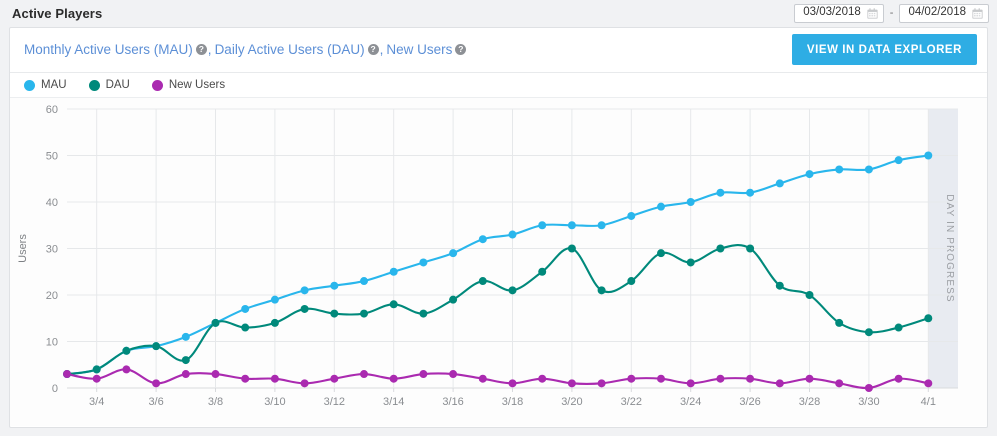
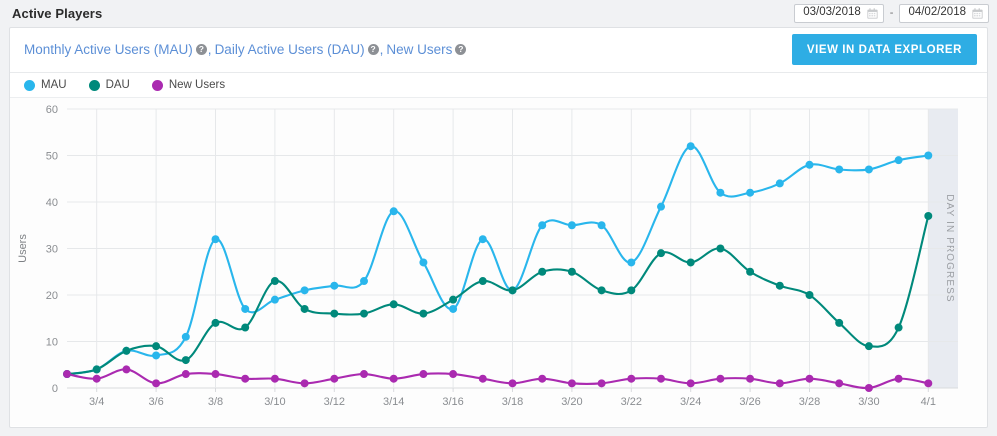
MAU/3/6: 9 -> 7
MAU/3/8: 14 -> 32
DAU/3/10: 14 -> 23
MAU/3/14: 25 -> 38
MAU/3/16: 29 -> 17
MAU/3/18: 33 -> 21
DAU/3/20: 30 -> 25
MAU/3/22: 37 -> 27
DAU/3/22: 23 -> 21
MAU/3/24: 40 -> 52
DAU/3/26: 30 -> 25
MAU/3/28: 46 -> 48
DAU/3/30: 12 -> 9
DAU/4/1: 15 -> 37
